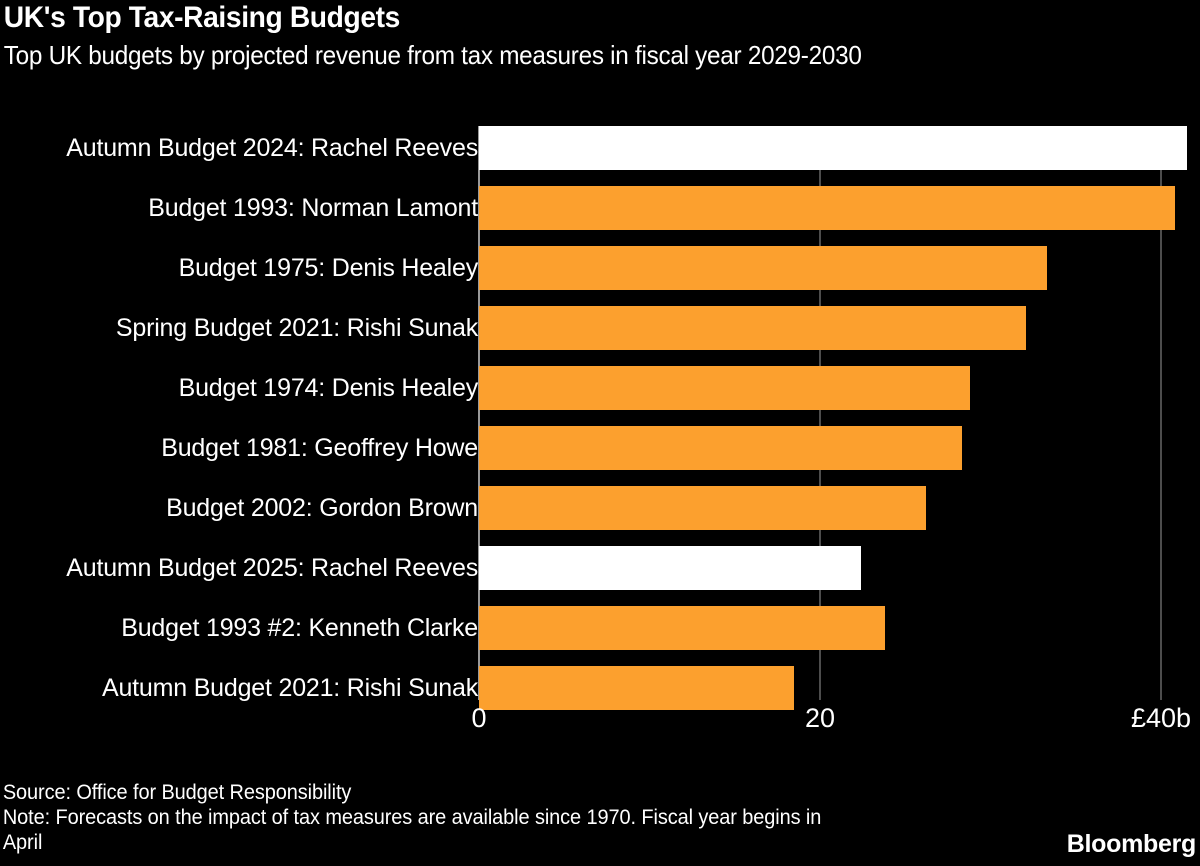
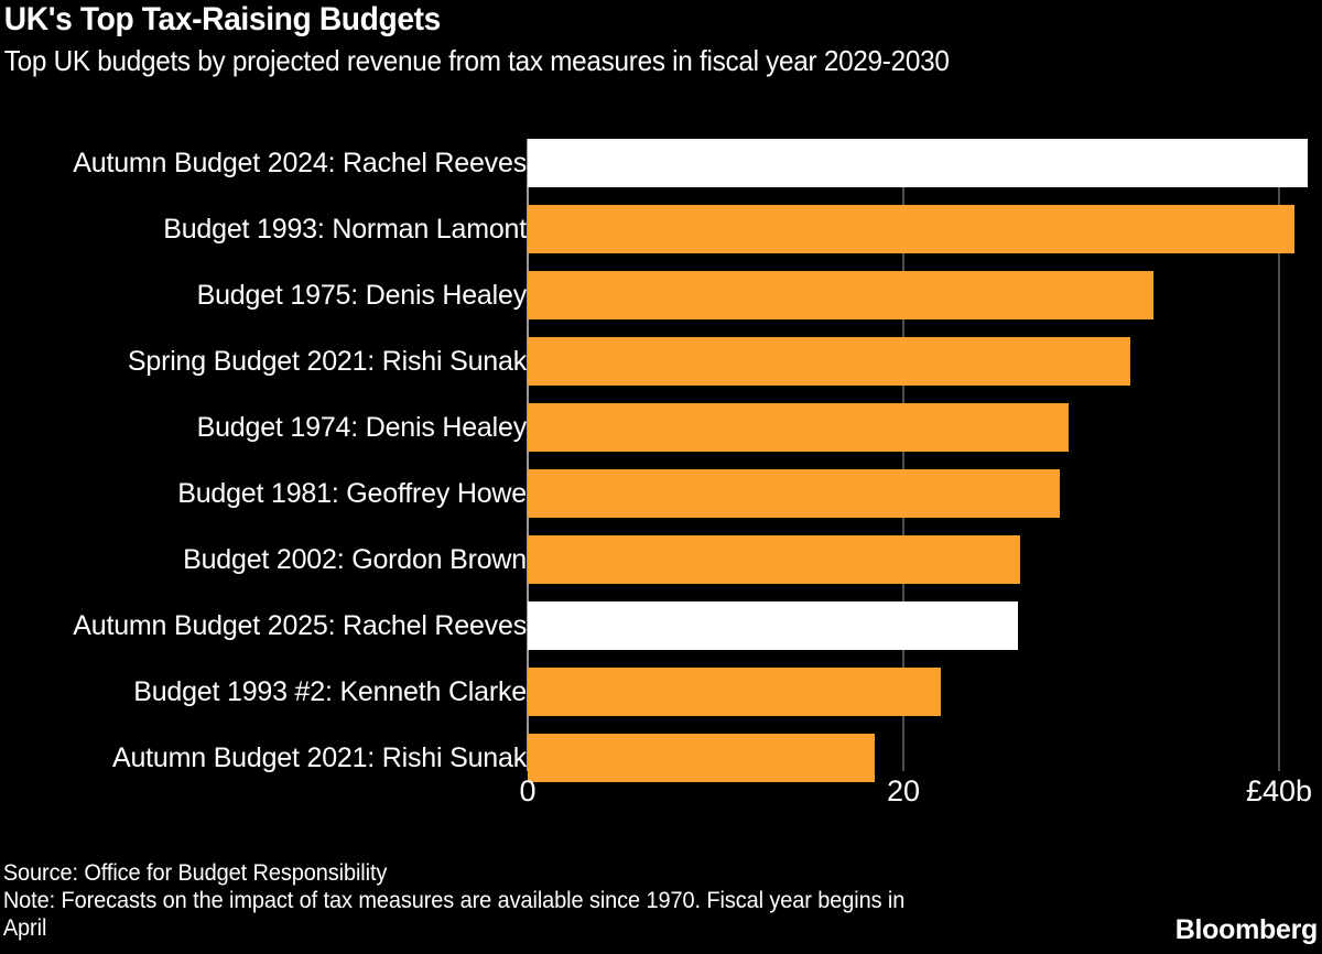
Autumn Budget 2025: Rachel Reeves: £22.4b -> £26.1b
Budget 1993 #2: Kenneth Clarke: £23.8b -> £22.0b
